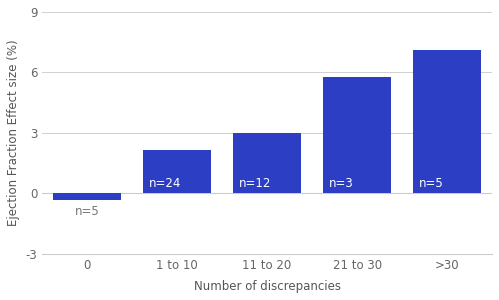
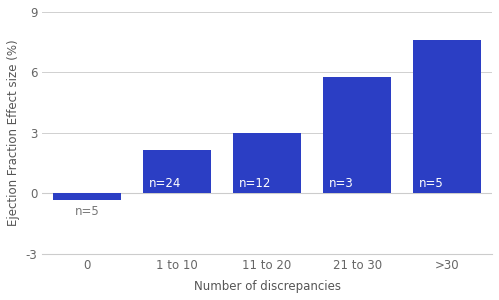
>30: 7.10 -> 7.60
